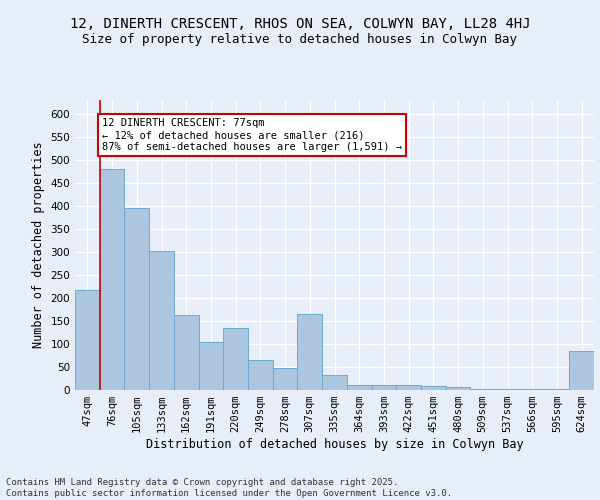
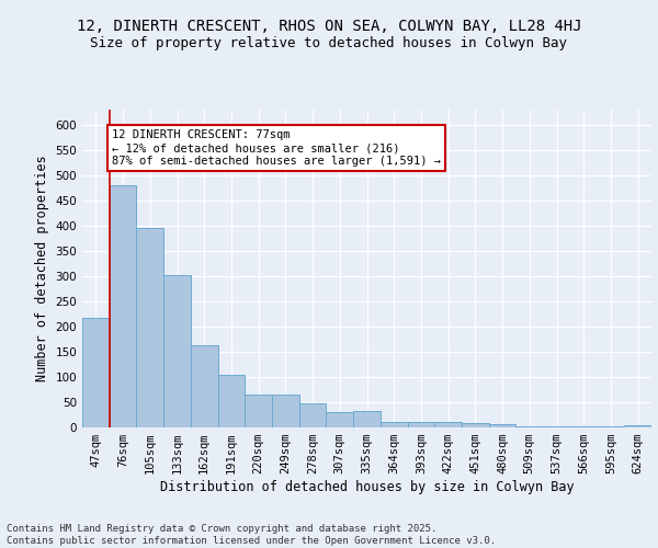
220sqm: 135 -> 65
307sqm: 165 -> 30
624sqm: 85 -> 5
